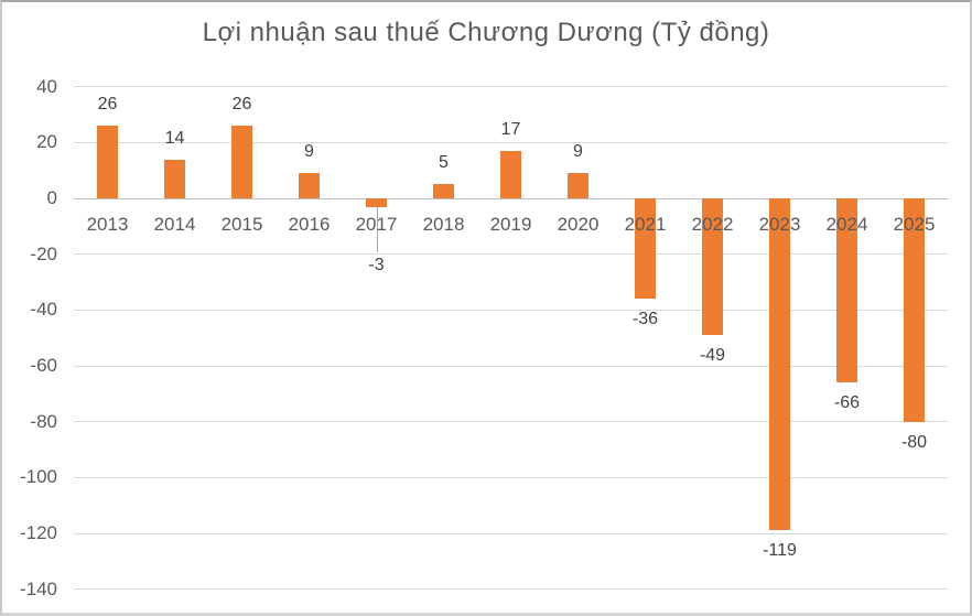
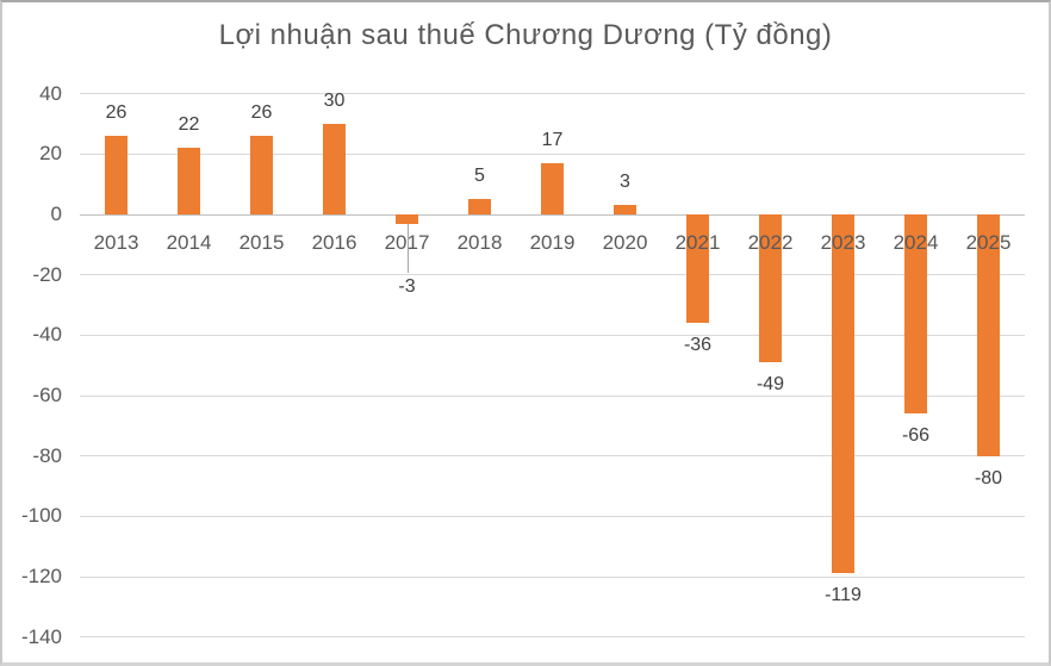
2014: 14 -> 22
2016: 9 -> 30
2020: 9 -> 3
